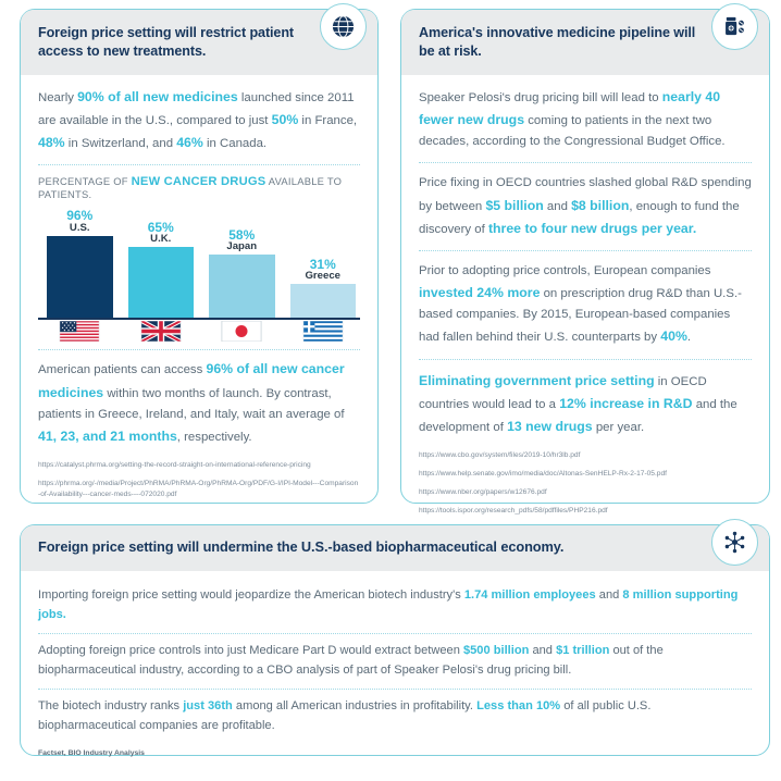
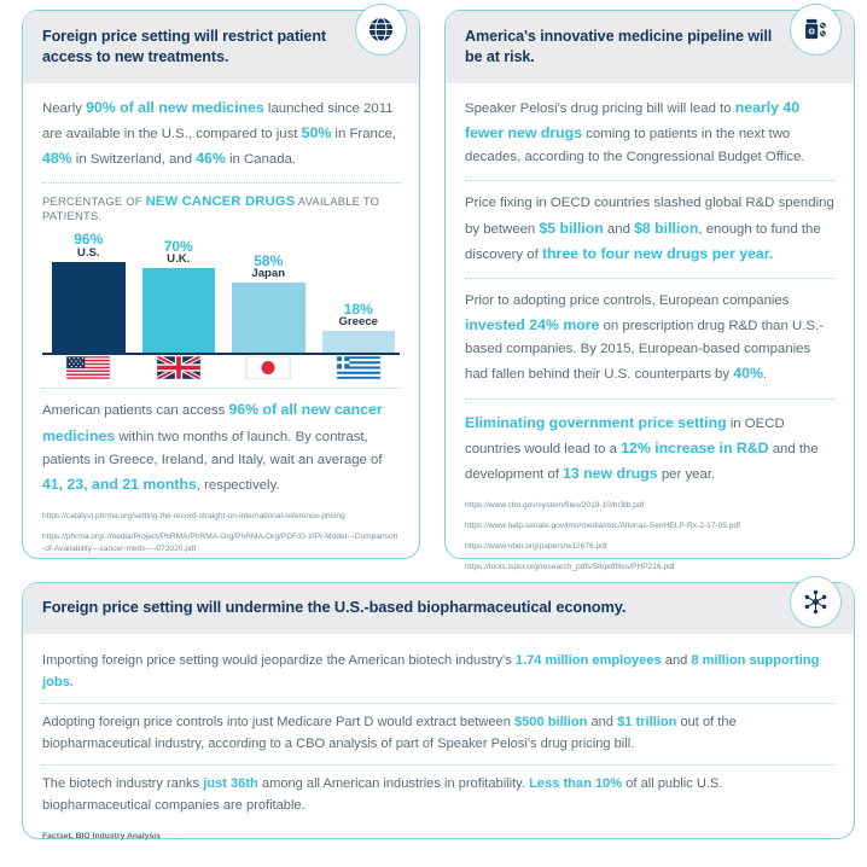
U.K.: 65% -> 70%
Greece: 31% -> 18%
